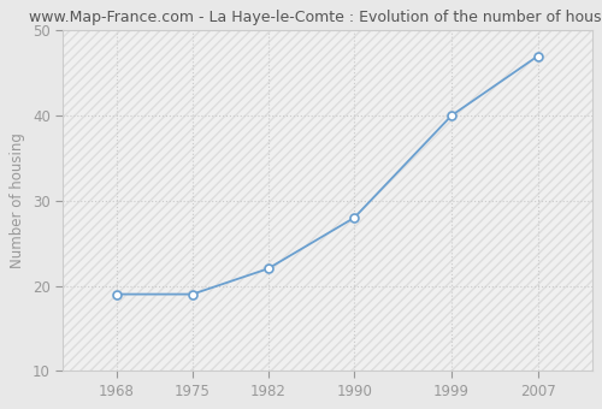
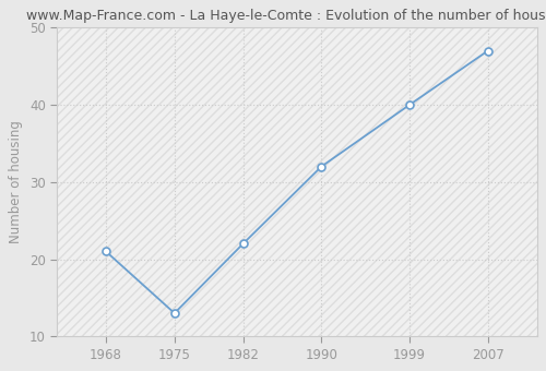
1968: 19 -> 21
1975: 19 -> 13
1990: 28 -> 32
